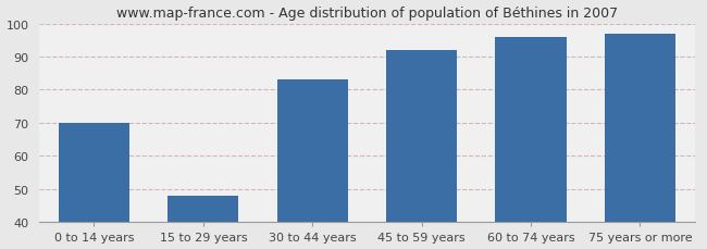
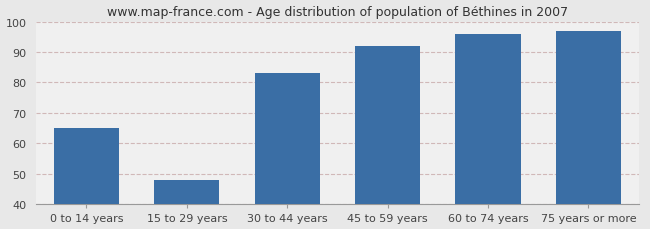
0 to 14 years: 70 -> 65
